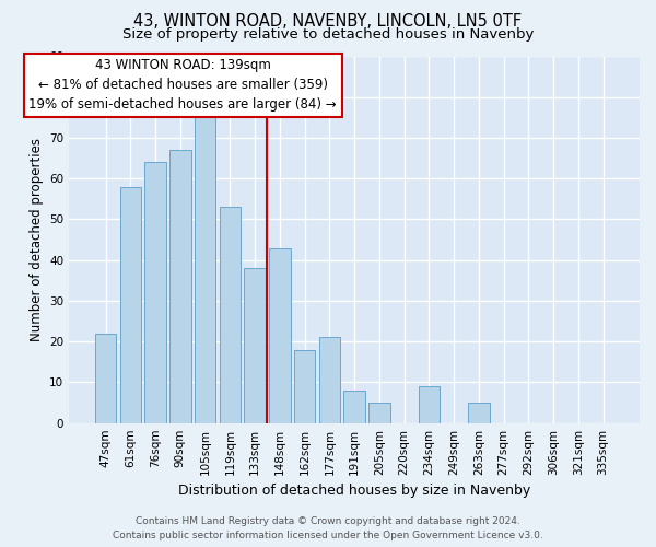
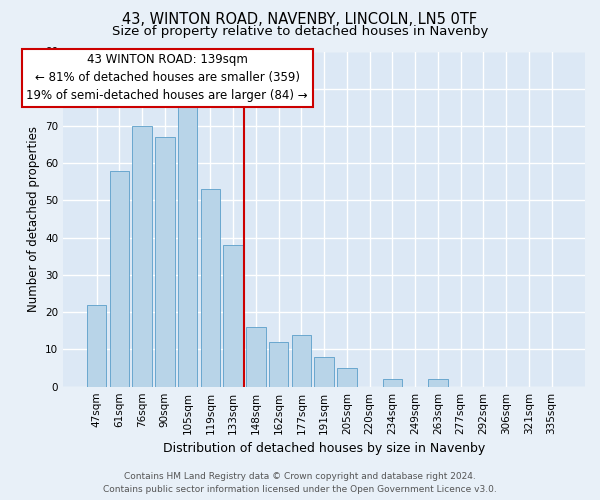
76sqm: 64 -> 70
148sqm: 43 -> 16
162sqm: 18 -> 12
177sqm: 21 -> 14
234sqm: 9 -> 2
263sqm: 5 -> 2
